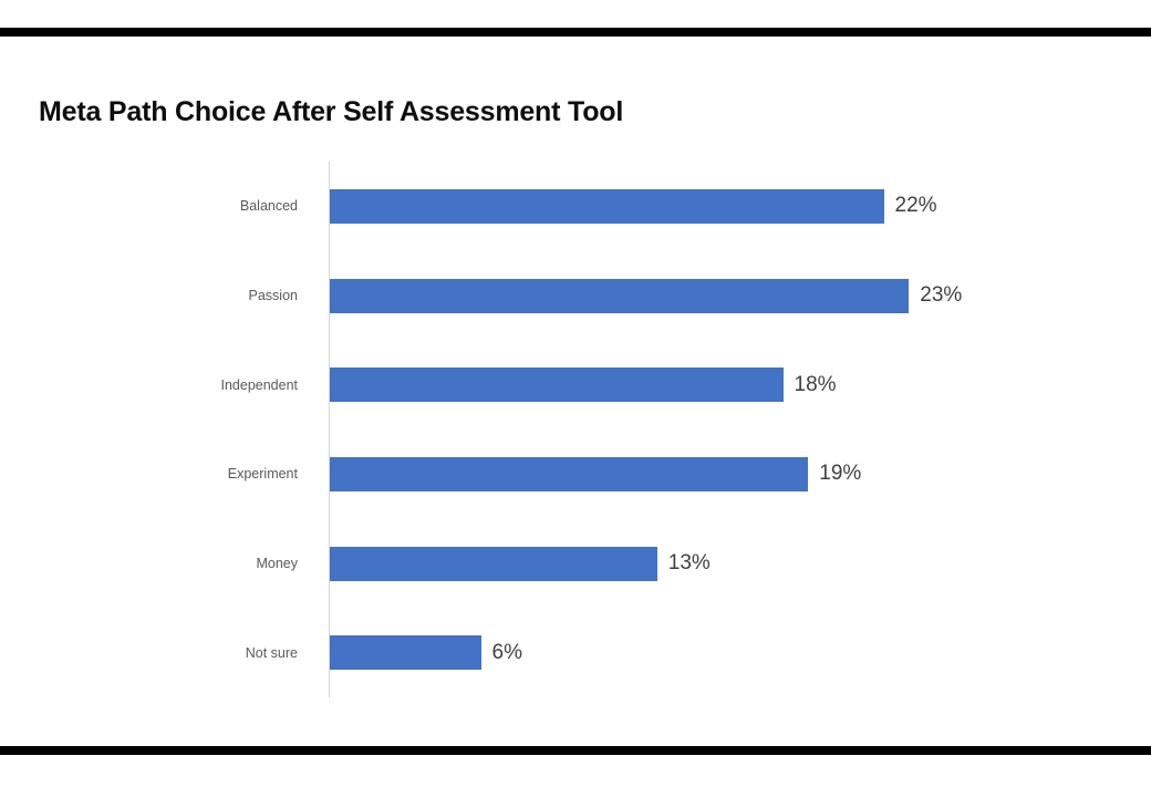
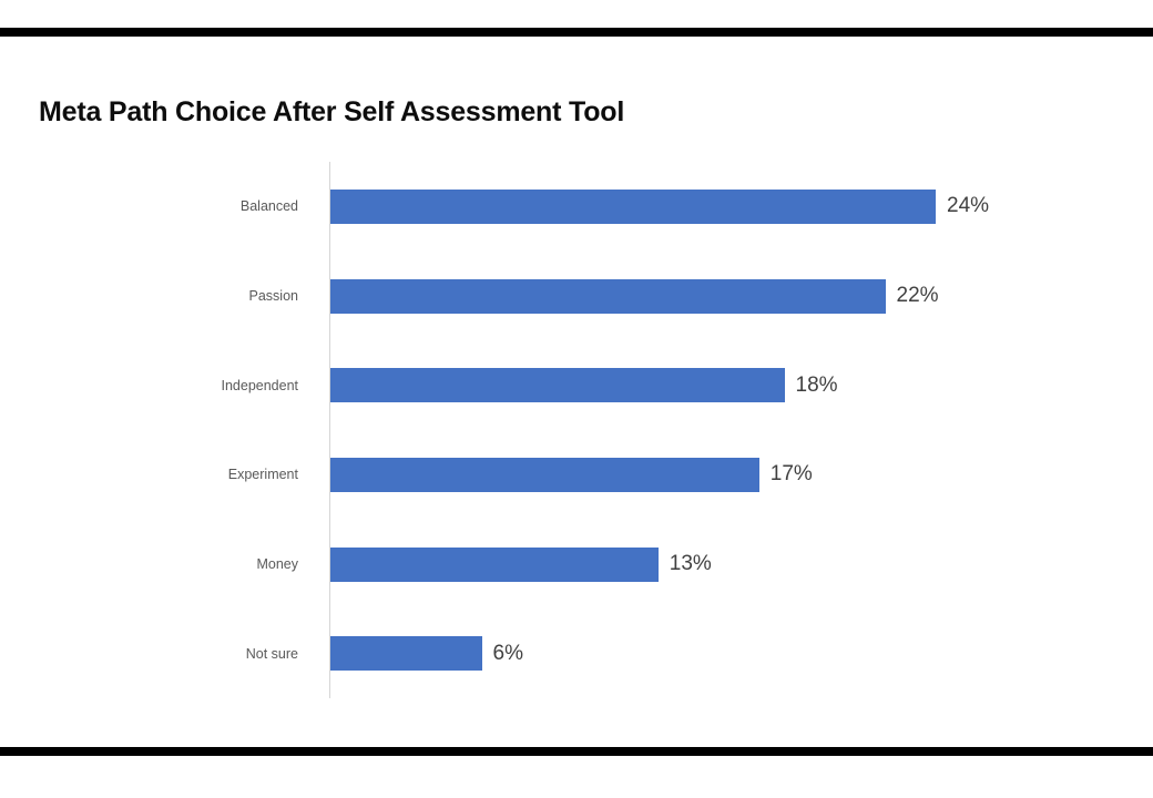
Balanced: 22% -> 24%
Passion: 23% -> 22%
Experiment: 19% -> 17%
